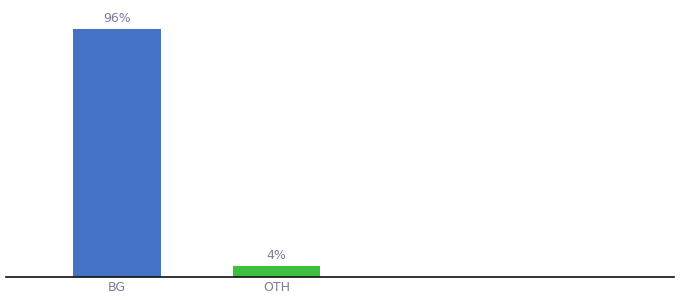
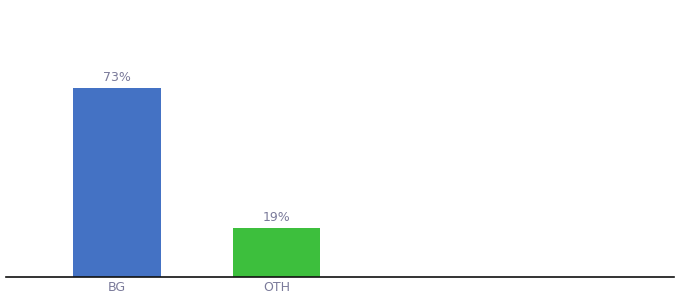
BG: 96% -> 73%
OTH: 4% -> 19%
